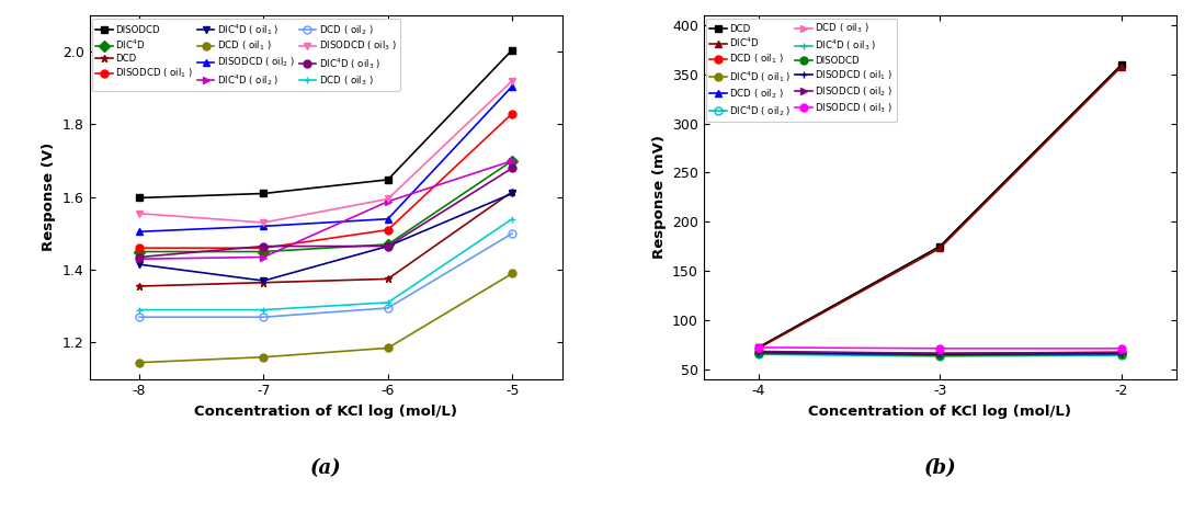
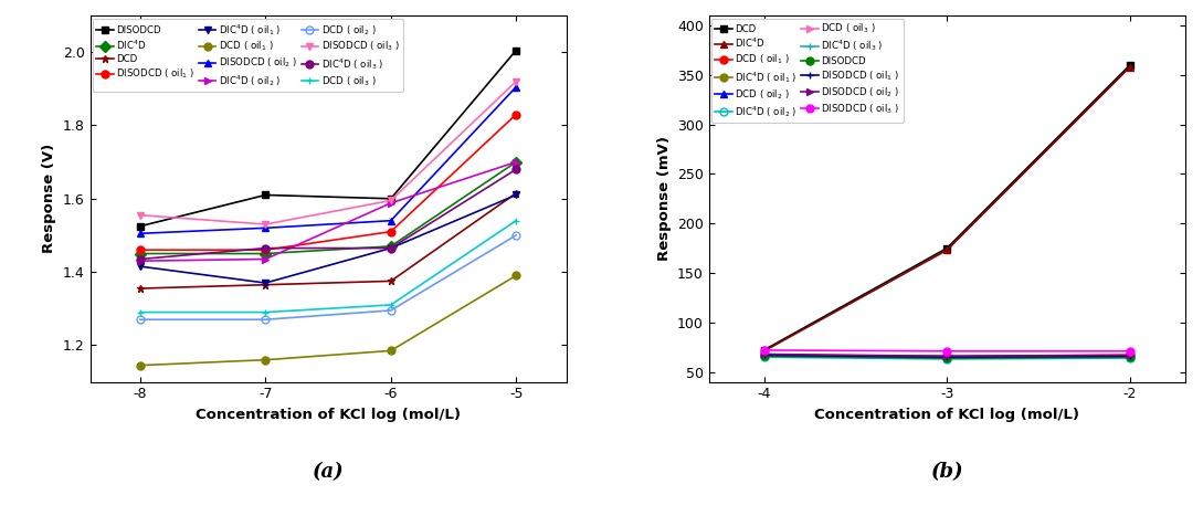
DISODCD/-8: 1.598 -> 1.525
DISODCD/-6: 1.648 -> 1.600
